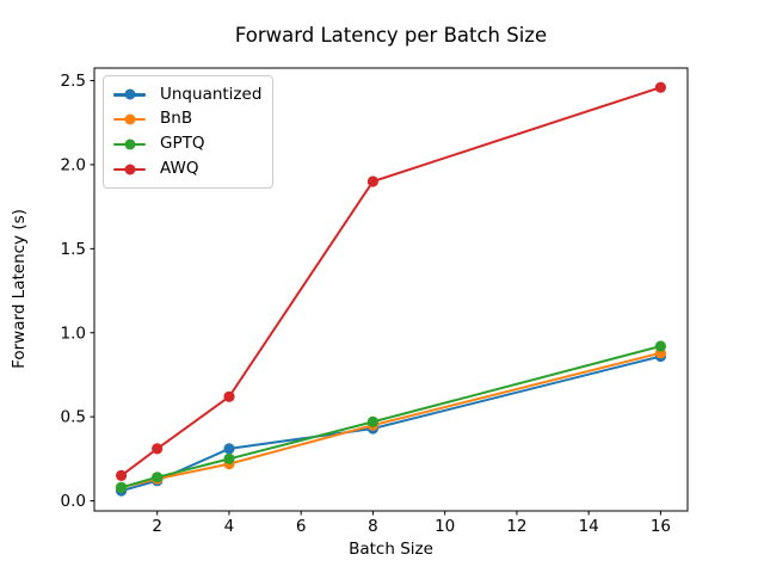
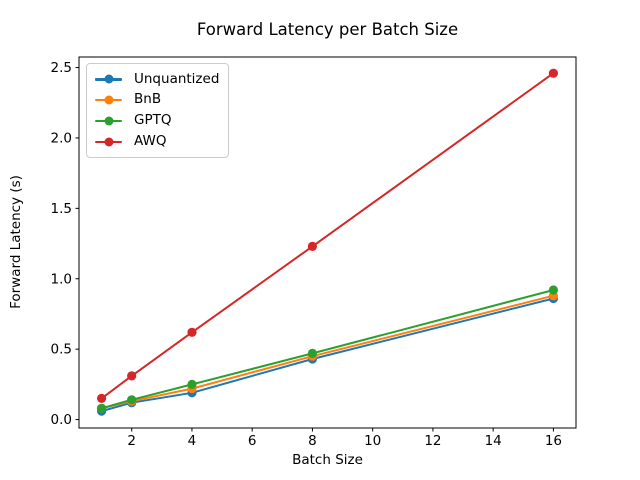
Unquantized/4: 0.31 -> 0.19
AWQ/8: 1.90 -> 1.23
